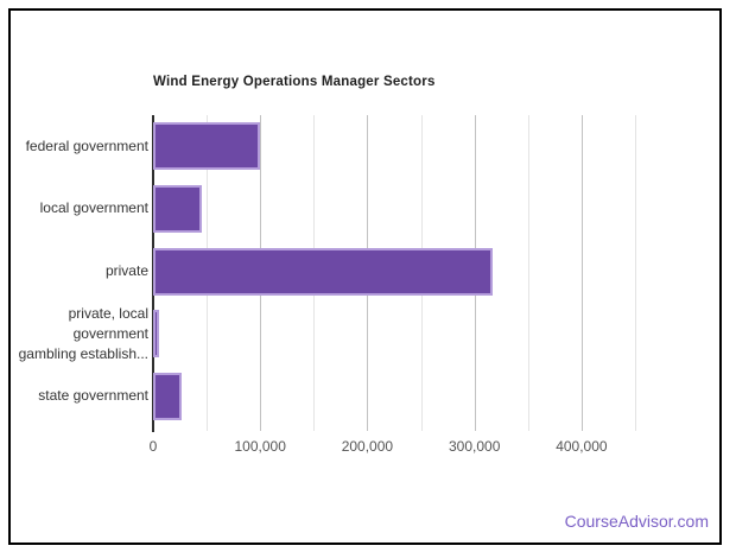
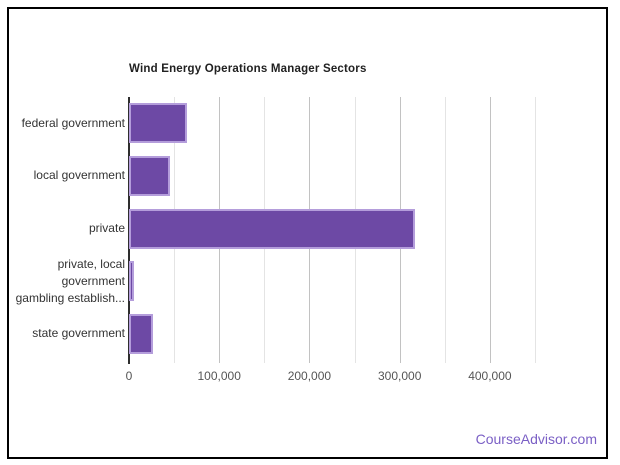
federal government: 100000 -> 60000
